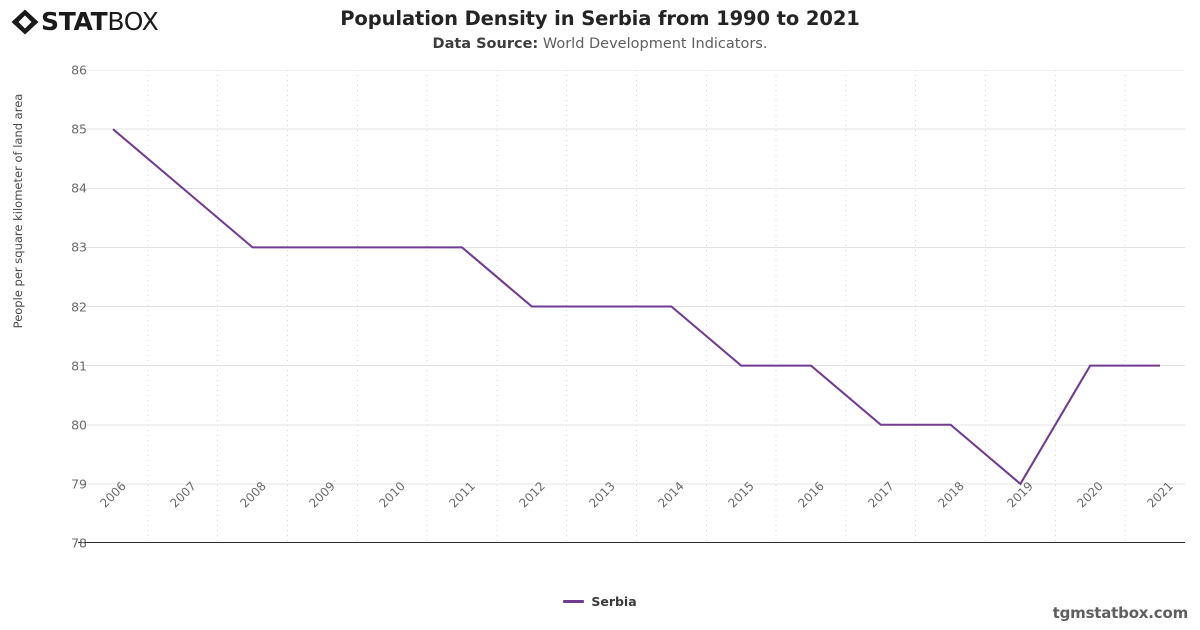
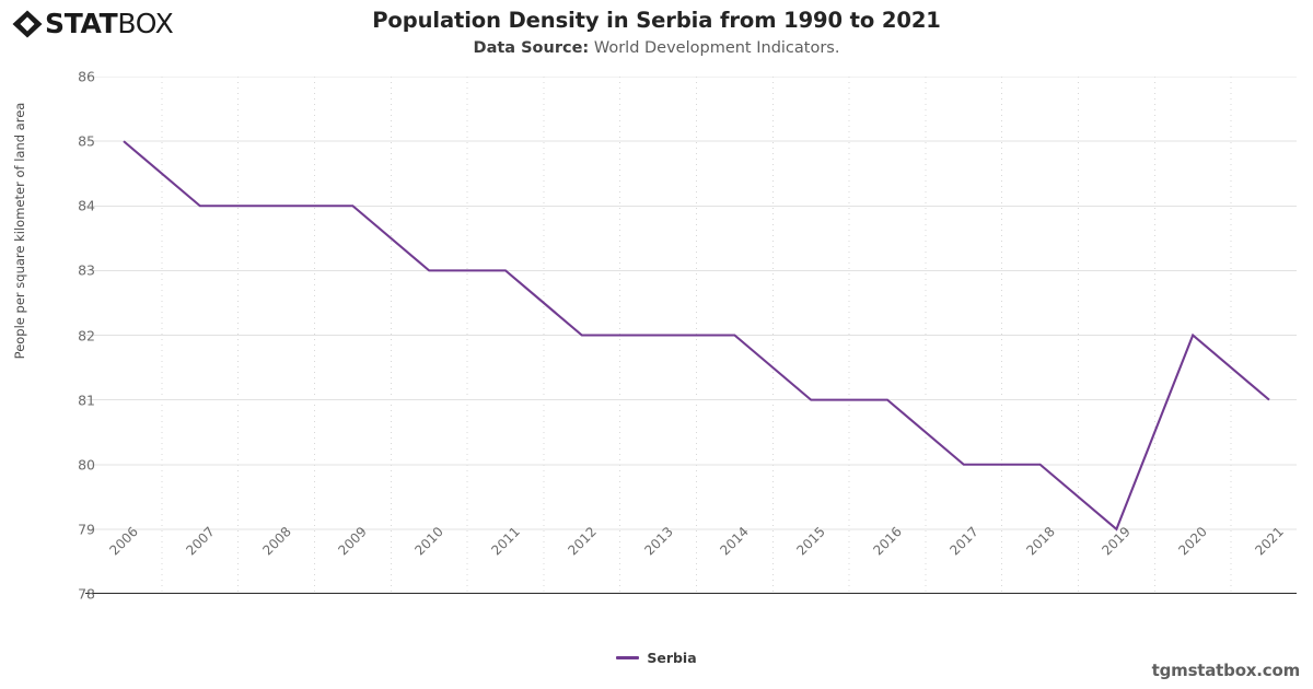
2008: 83 -> 84
2009: 83 -> 84
2020: 81 -> 82
